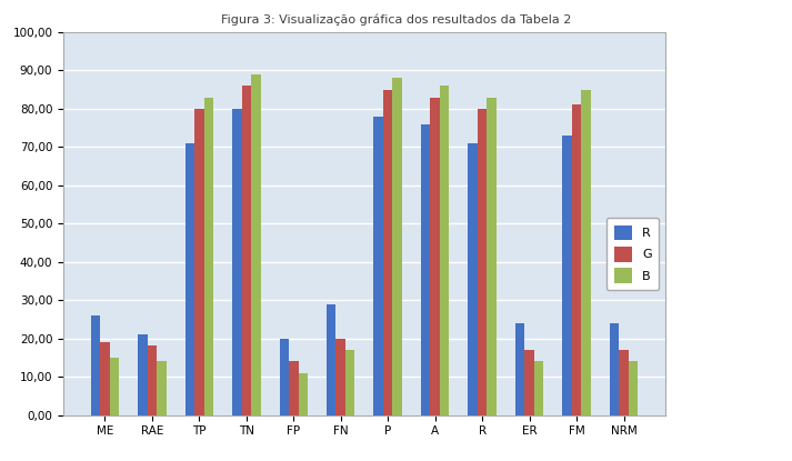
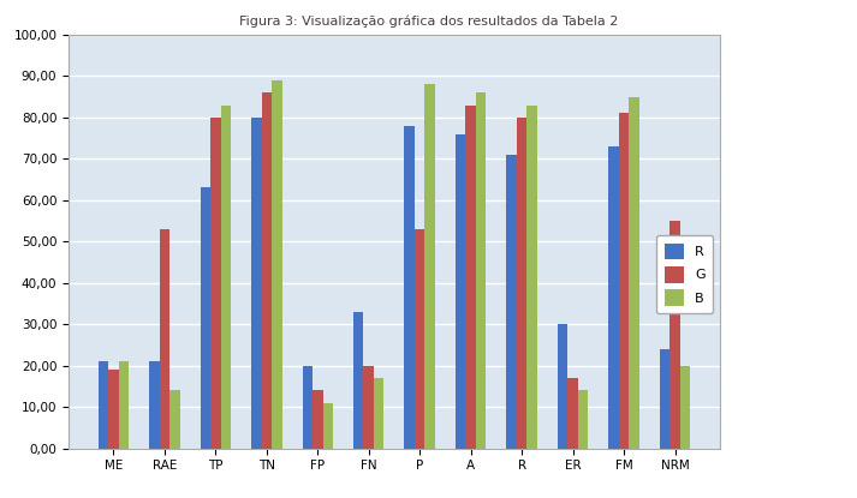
R/ME: 26 -> 21
B/ME: 15 -> 21
G/RAE: 18 -> 53
R/TP: 71 -> 63
R/FN: 29 -> 33
G/P: 85 -> 53
R/ER: 24 -> 30
G/NRM: 17 -> 55
B/NRM: 14 -> 20
